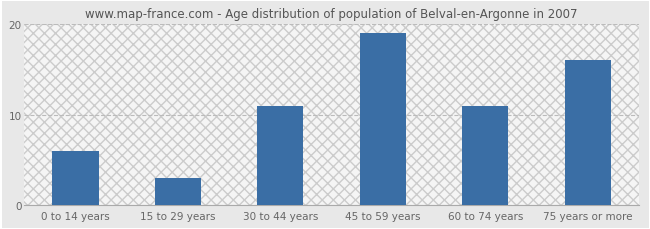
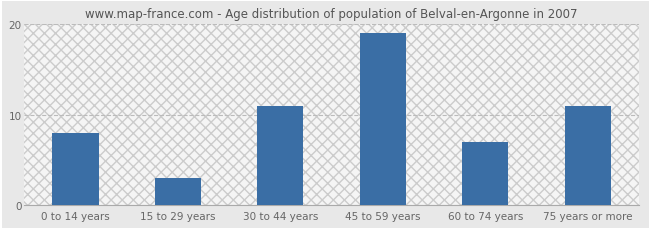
0 to 14 years: 6 -> 8
60 to 74 years: 11 -> 7
75 years or more: 16 -> 11
